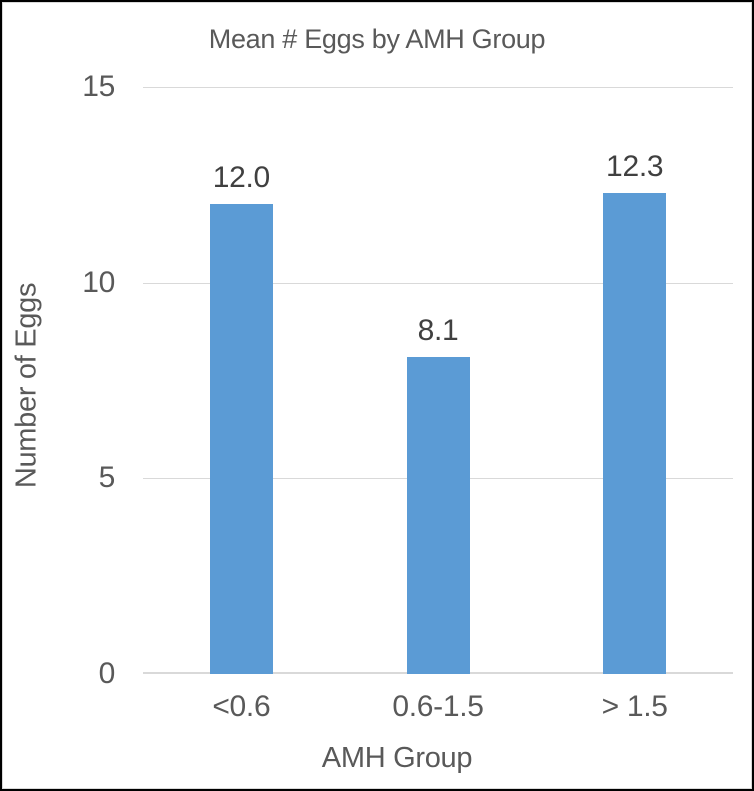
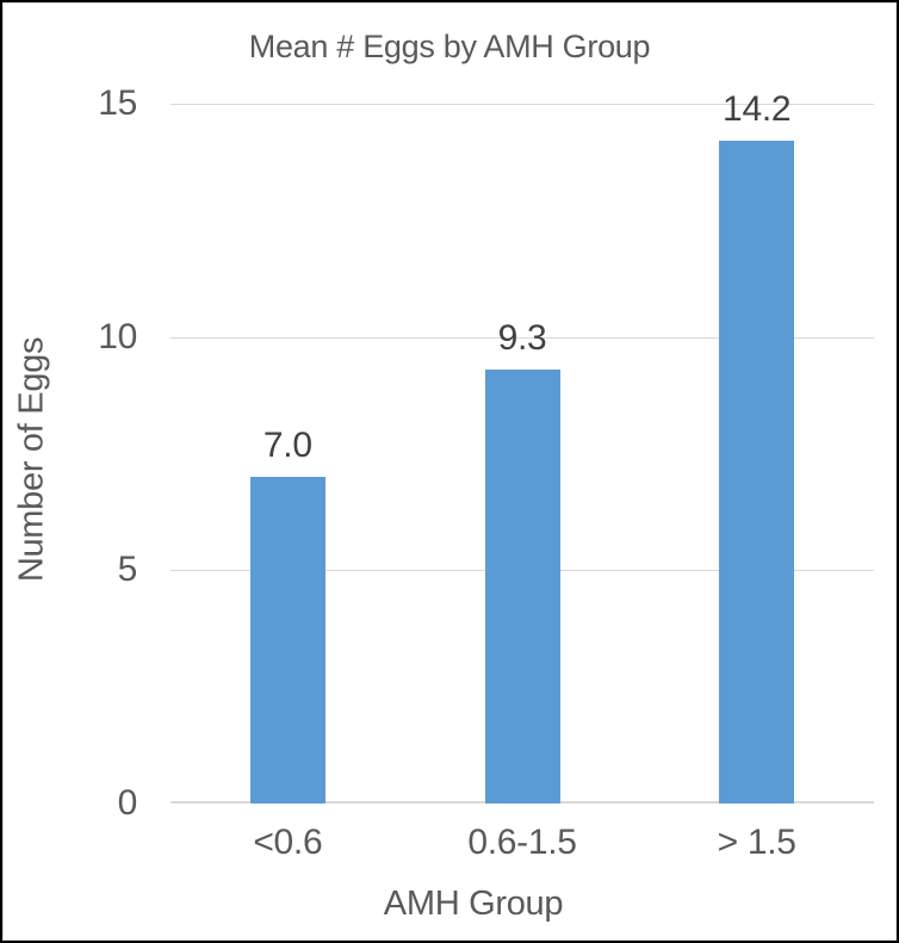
<0.6: 12.0 -> 7.0
0.6-1.5: 8.1 -> 9.3
> 1.5: 12.3 -> 14.2
